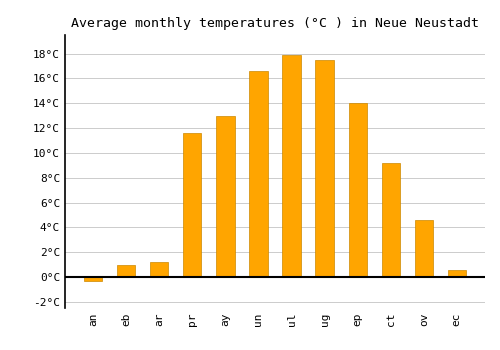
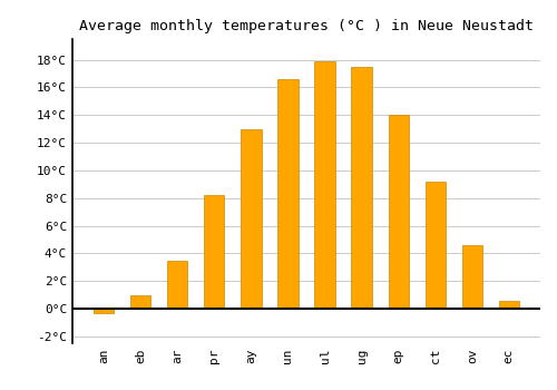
ar: 1.2°C -> 3.5°C
pr: 11.6°C -> 8.2°C
